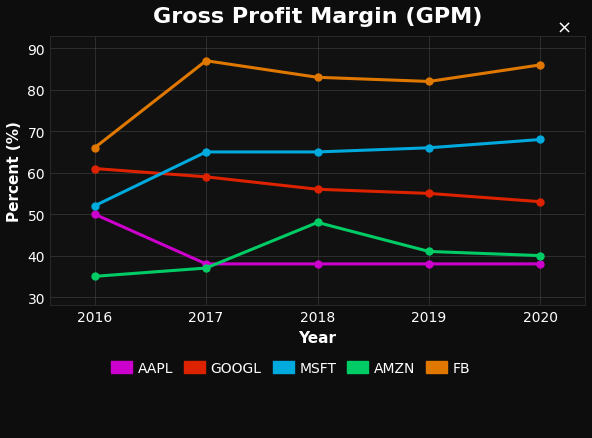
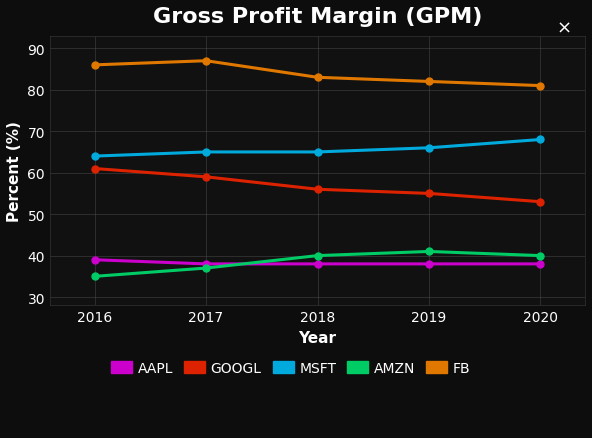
AAPL/2016: 50 -> 39
MSFT/2016: 52 -> 64
FB/2016: 66 -> 86
AMZN/2018: 48 -> 40
FB/2020: 86 -> 81
